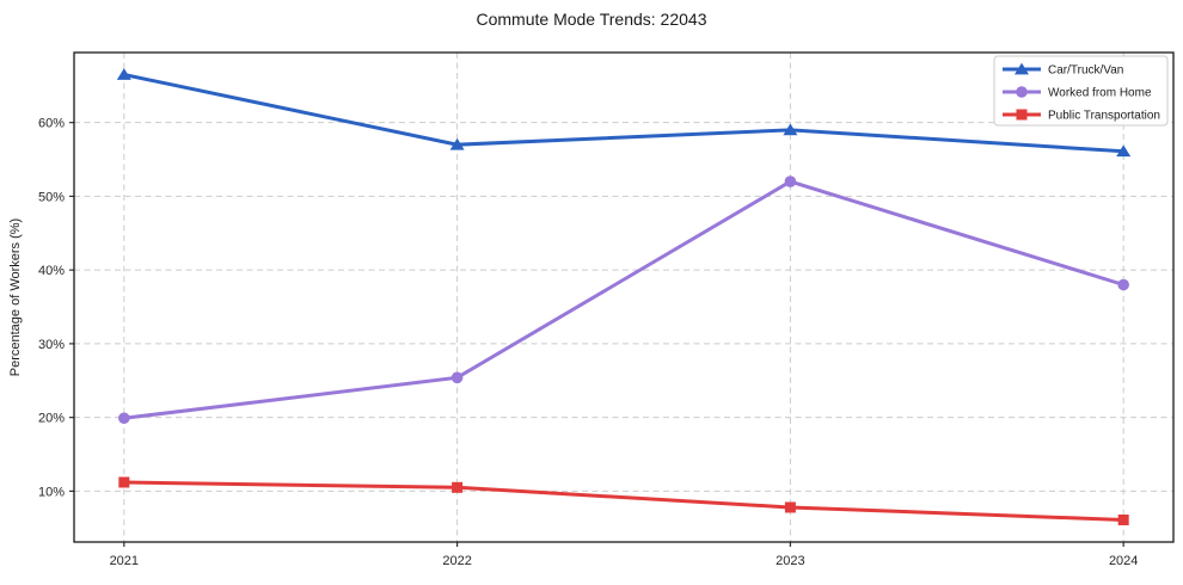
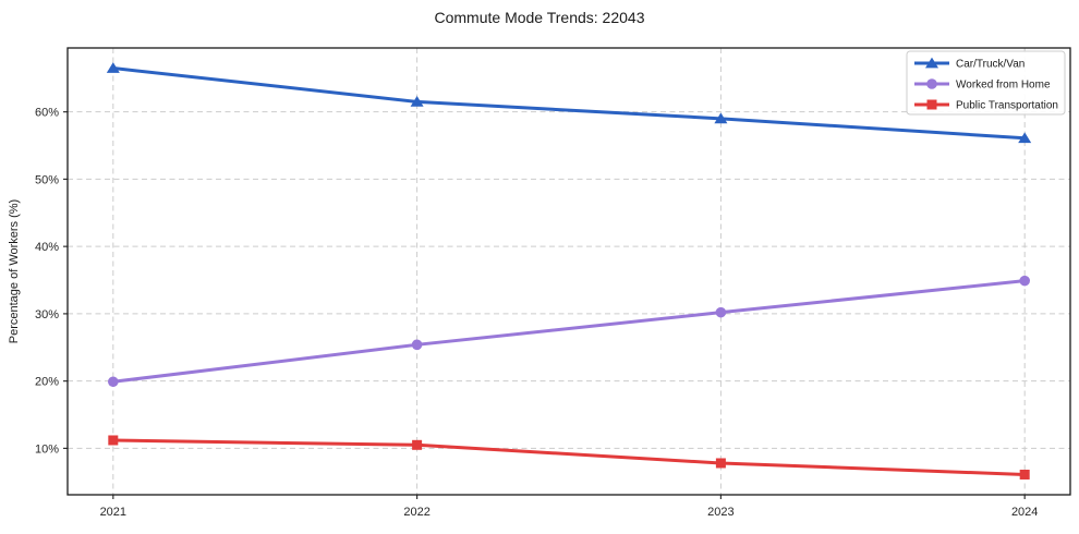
Car/Truck/Van/2022: 57% -> 62%
Worked from Home/2023: 52% -> 30%
Worked from Home/2024: 38% -> 35%
